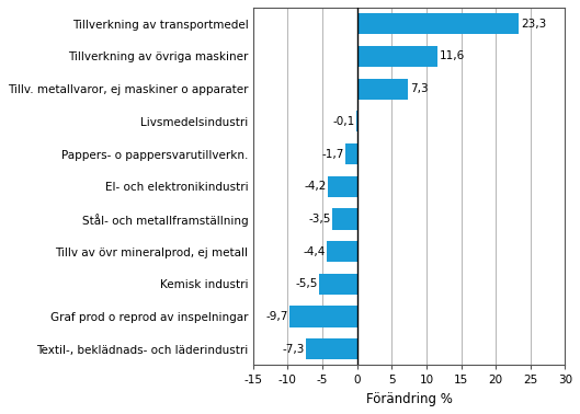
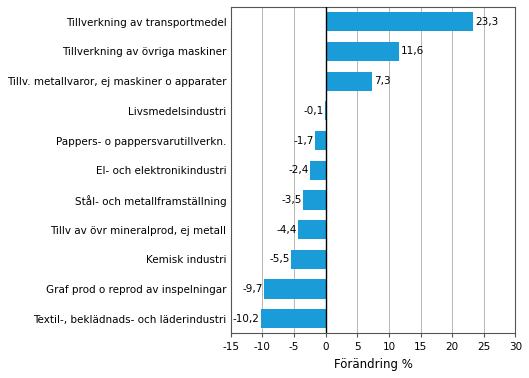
El- och elektronikindustri: -4,2 -> -2,4
Textil-, beklädnads- och läderindustri: -7,3 -> -10,2
